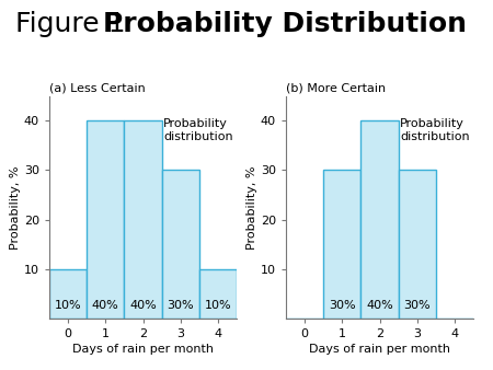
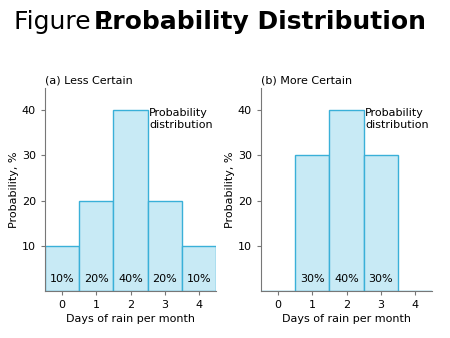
(a) Less Certain/1: 40% -> 20%
(a) Less Certain/3: 30% -> 20%
